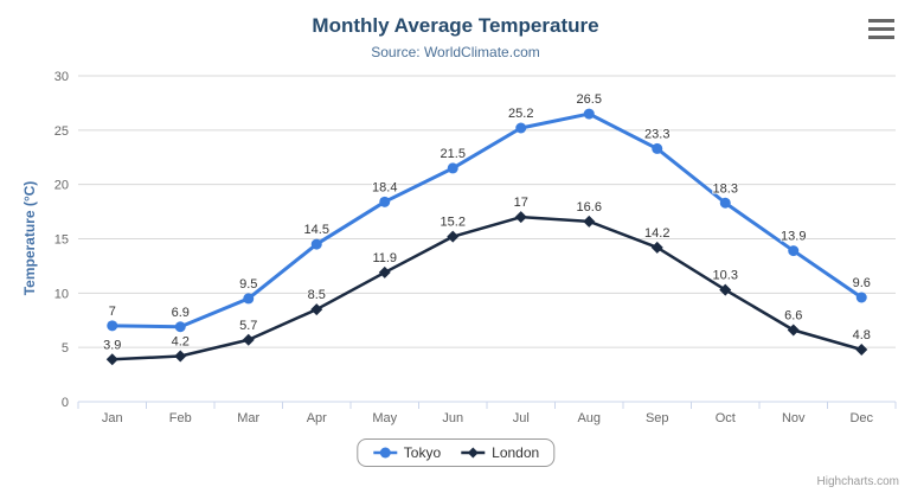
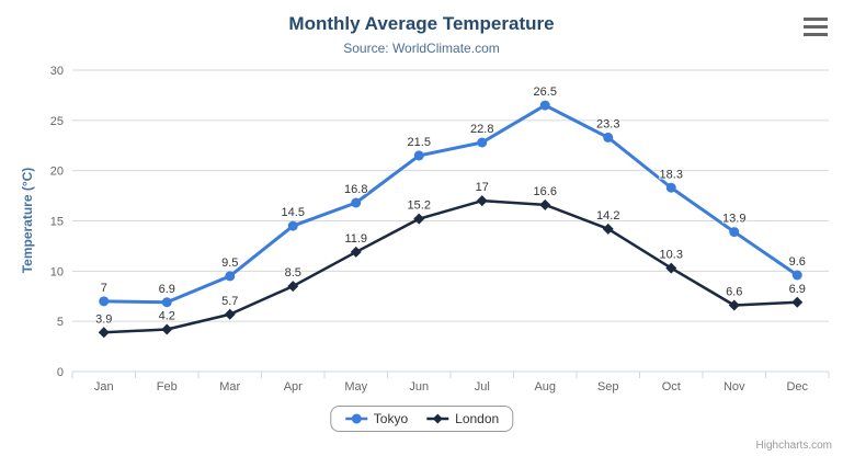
Tokyo/May: 18.4 -> 16.8
Tokyo/Jul: 25.2 -> 22.8
London/Dec: 4.8 -> 6.9
